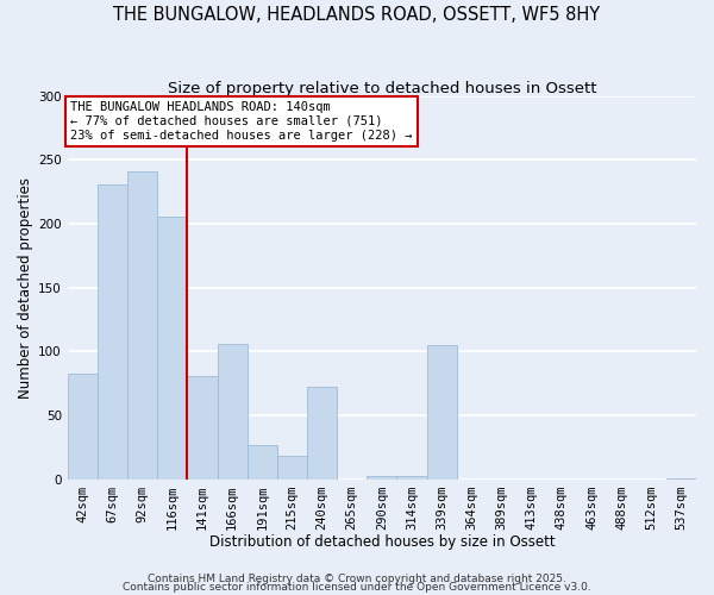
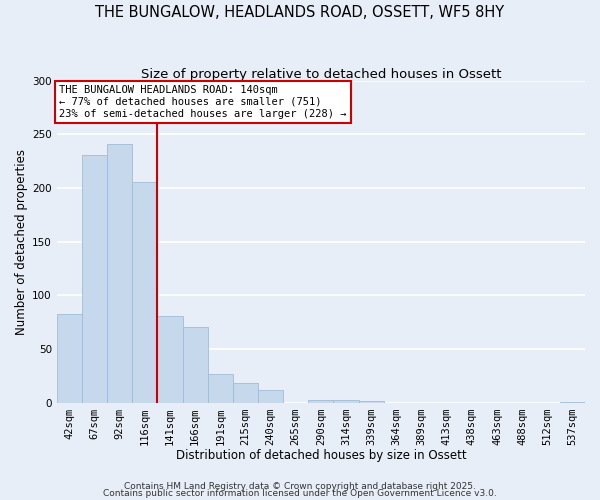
166sqm: 106 -> 71
240sqm: 73 -> 12
339sqm: 105 -> 2
